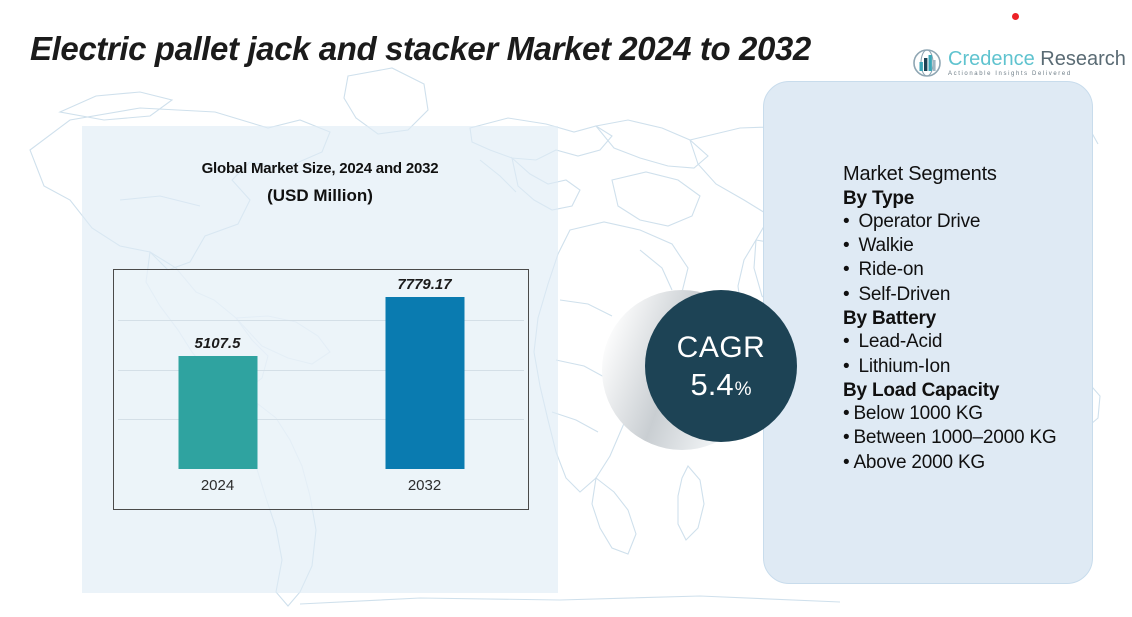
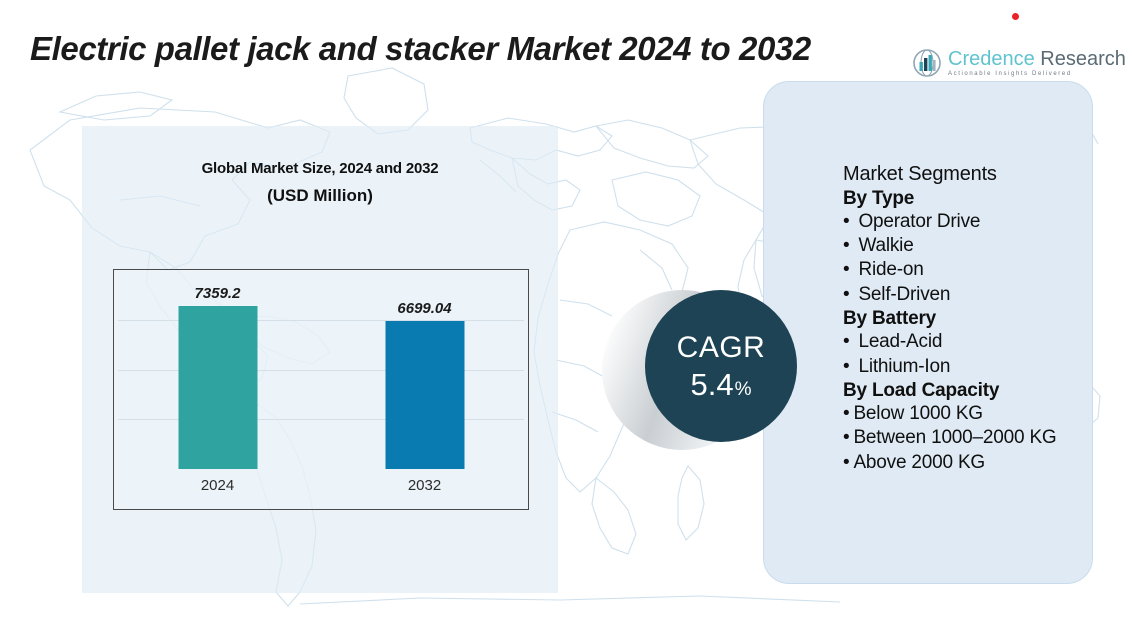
2024: 5107.5 -> 7359.2
2032: 7779.17 -> 6699.04
